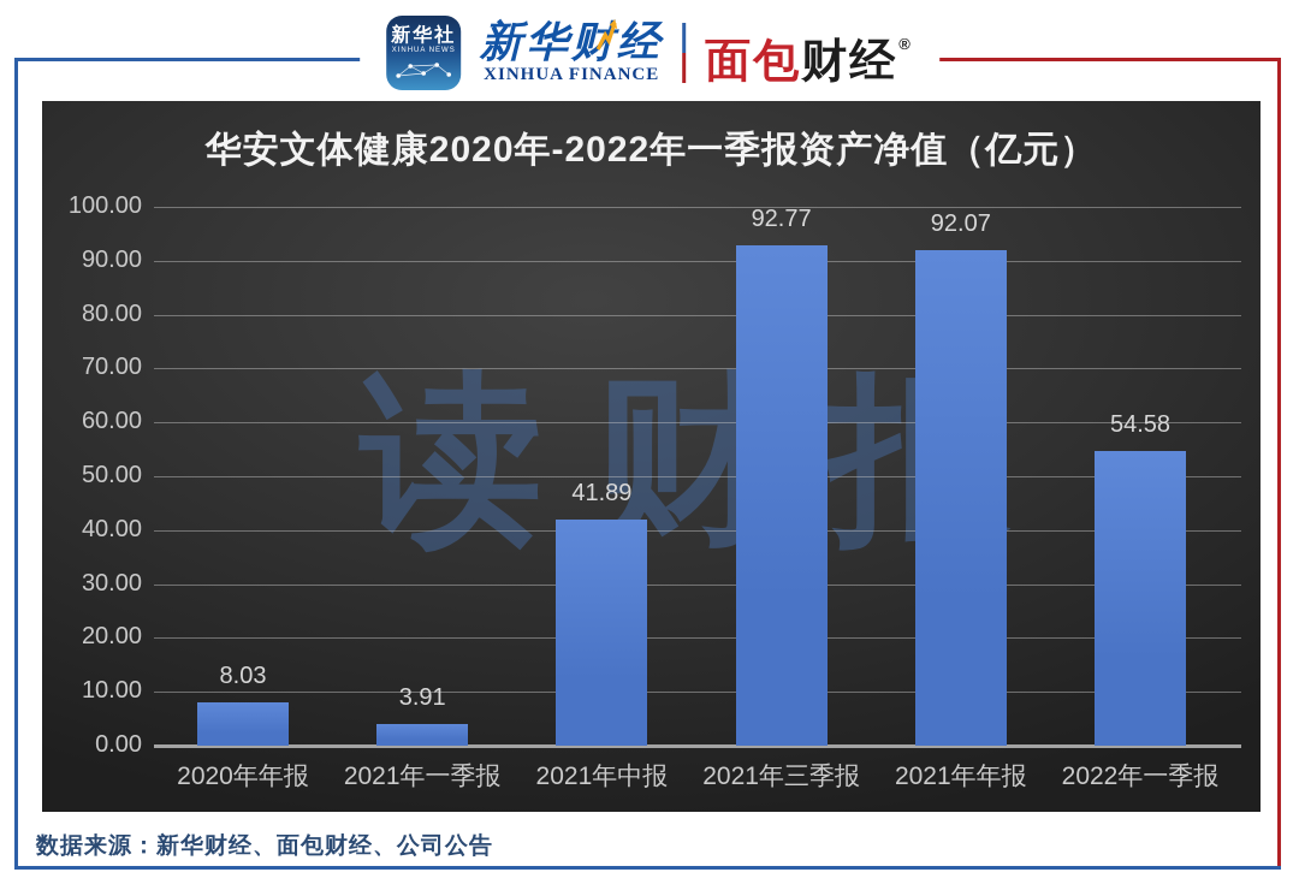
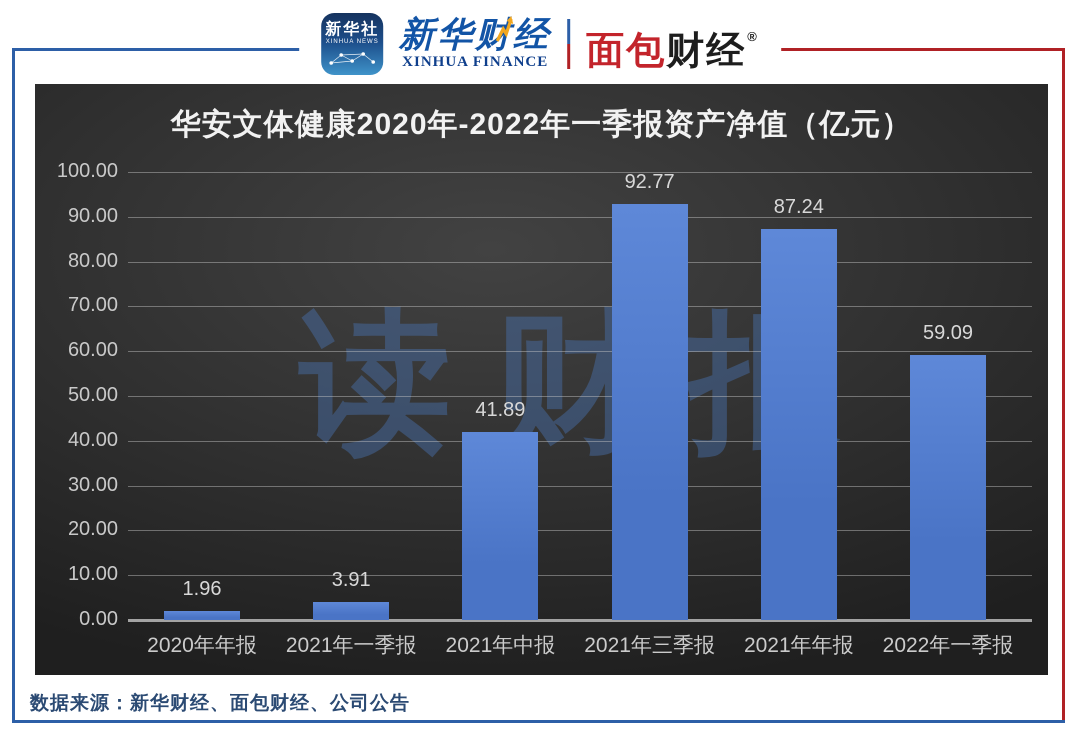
2020年年报: 8.03 -> 1.96
2021年年报: 92.07 -> 87.24
2022年一季报: 54.58 -> 59.09
